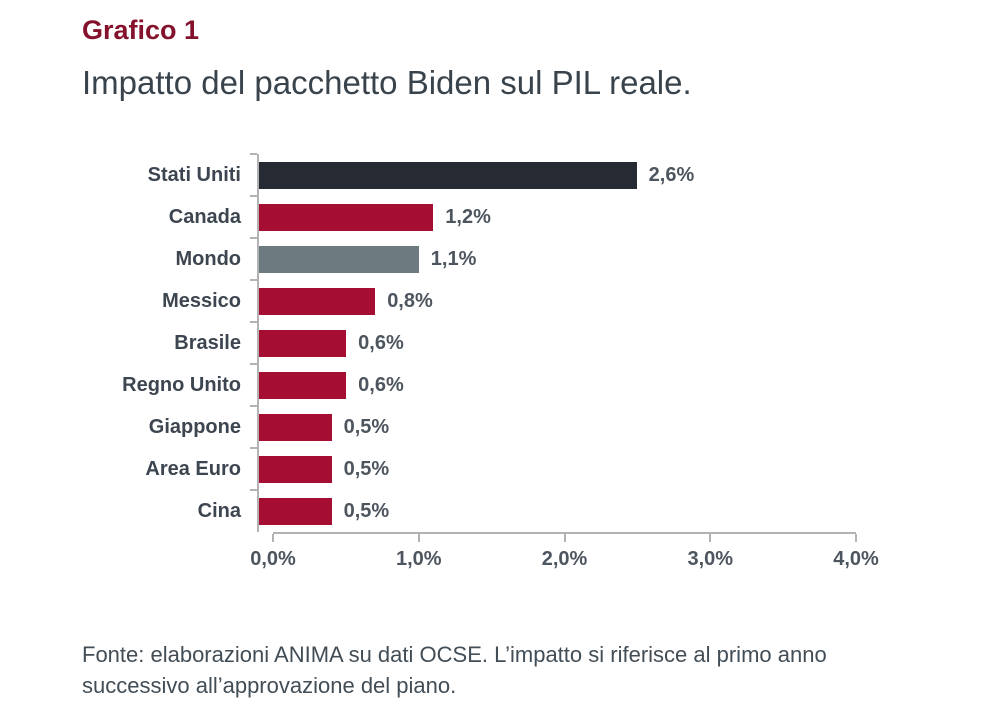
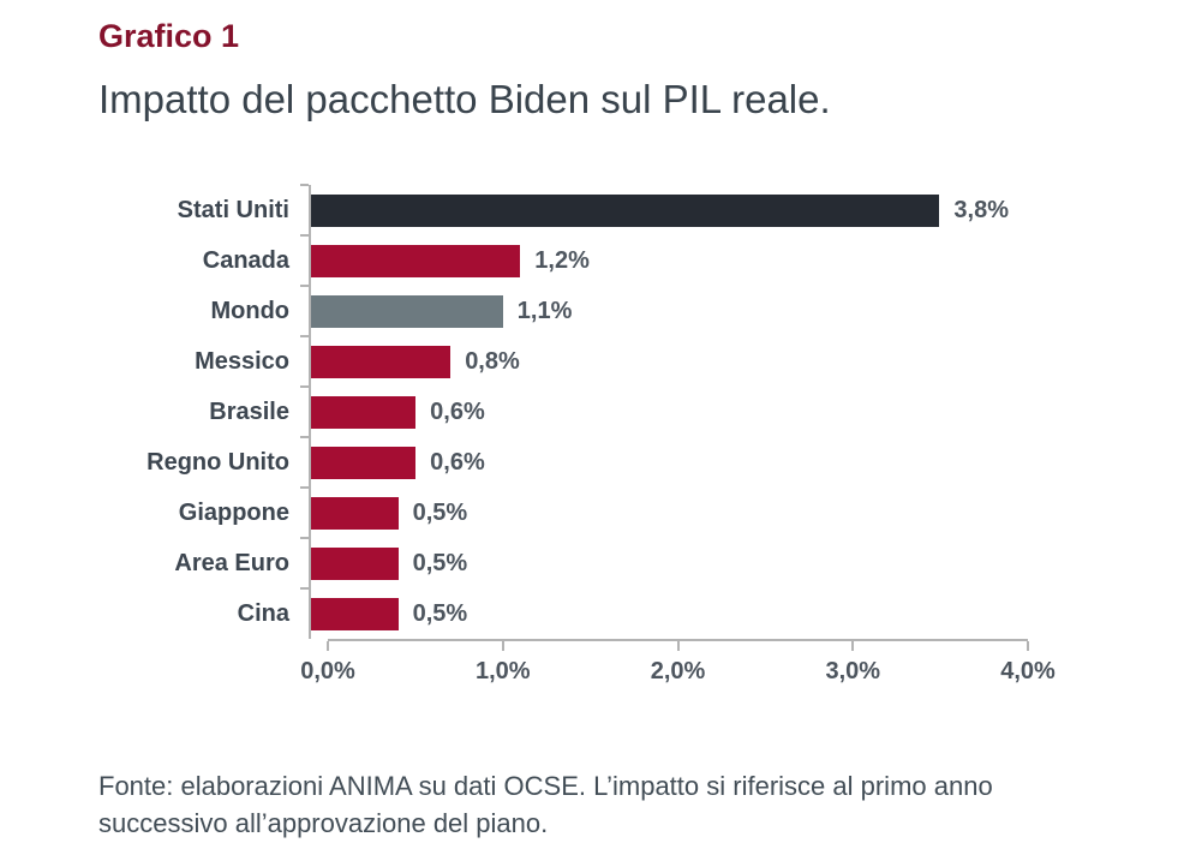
Stati Uniti: 2,6% -> 3,8%
